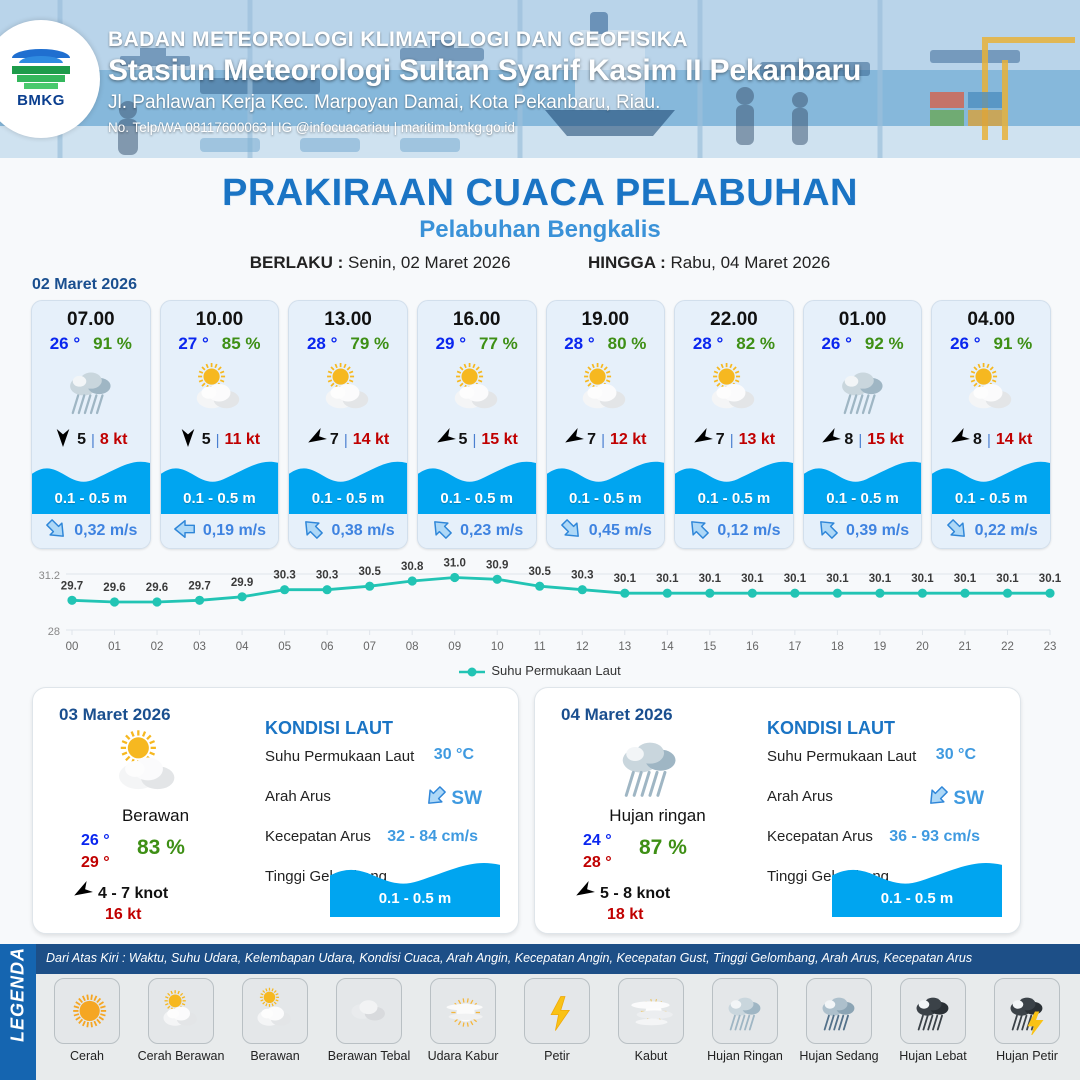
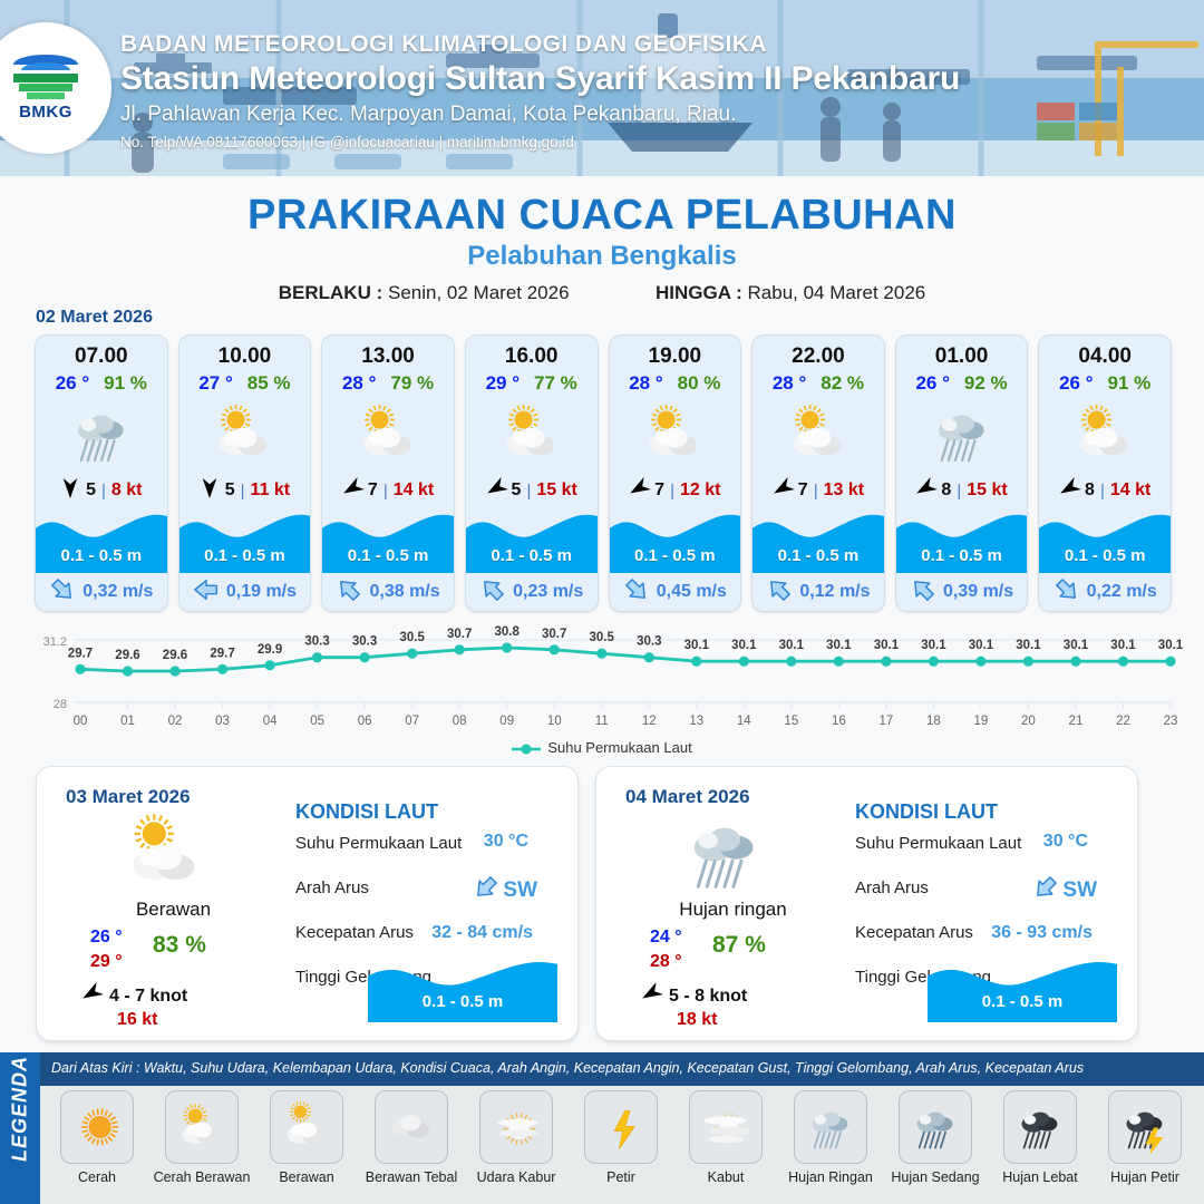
08: 30.8 -> 30.7
09: 31.0 -> 30.8
10: 30.9 -> 30.7
